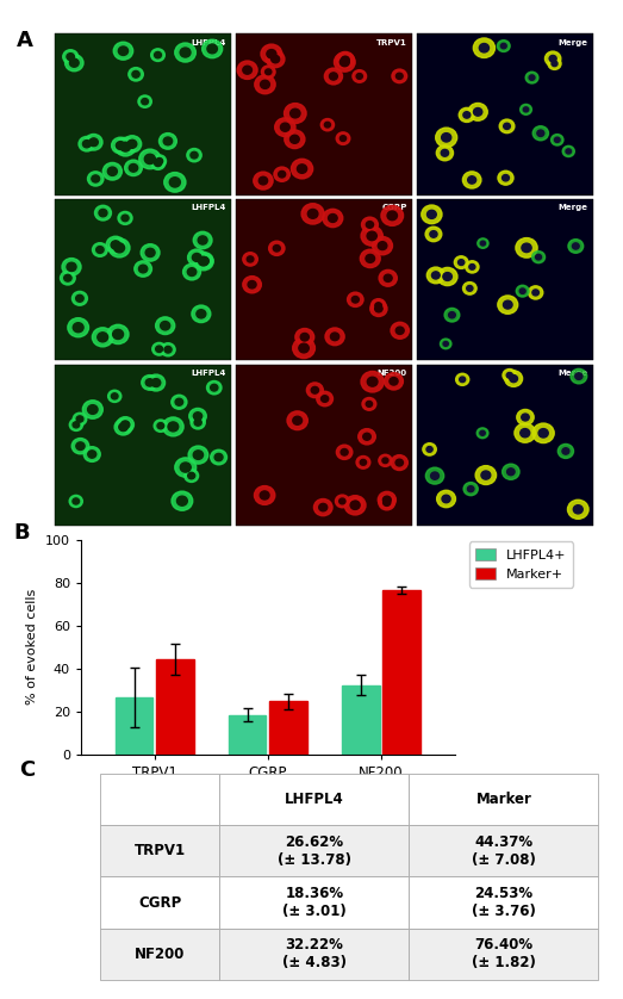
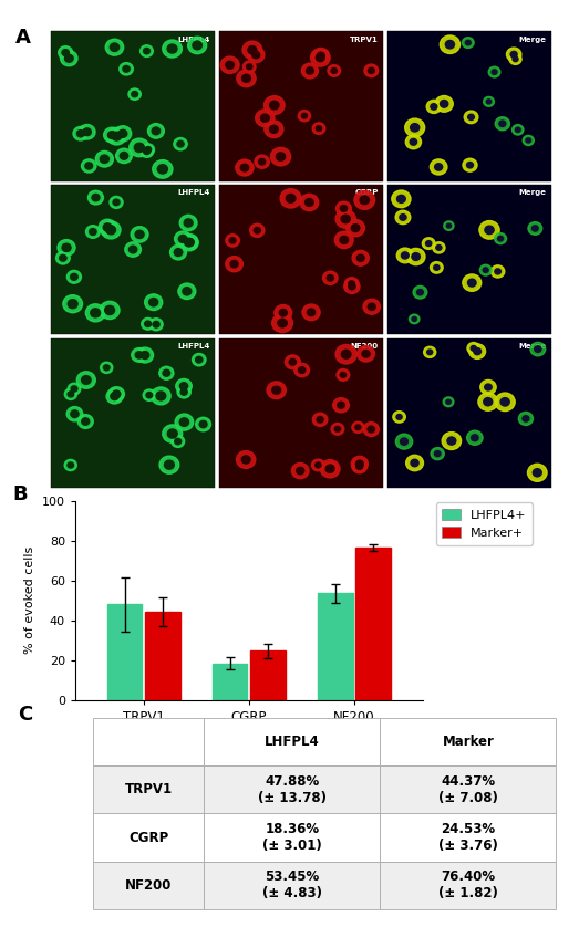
LHFPL4+/TRPV1: 26.62% -> 47.88%
LHFPL4+/NF200: 32.22% -> 53.45%
